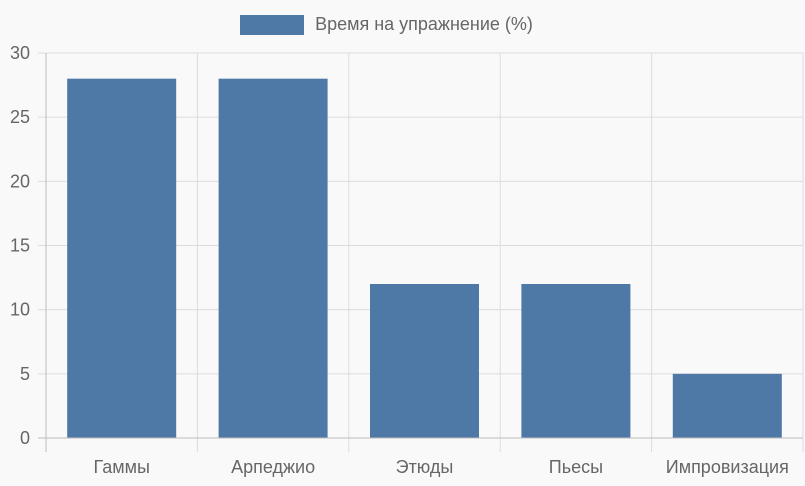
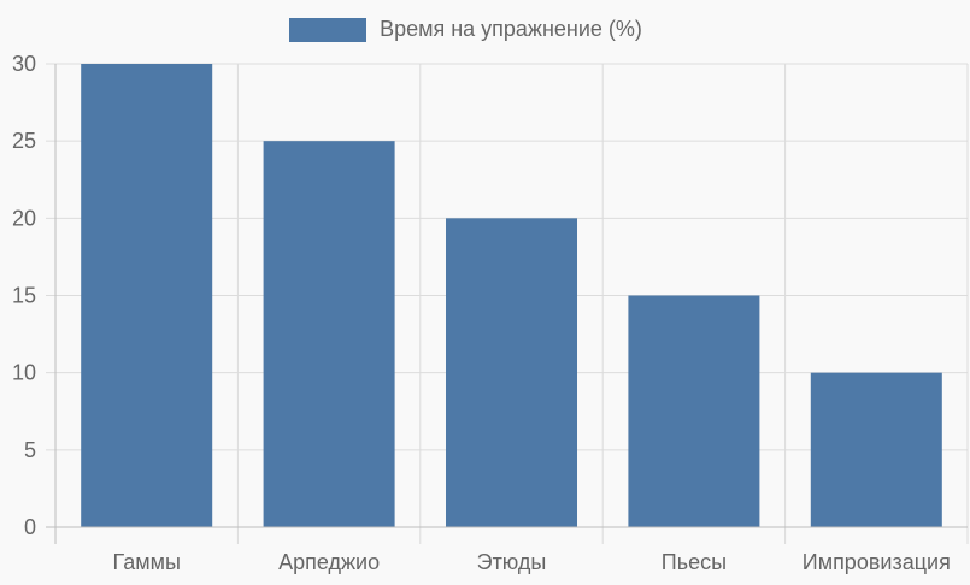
Гаммы: 28 -> 30
Арпеджио: 28 -> 25
Этюды: 12 -> 20
Пьесы: 12 -> 15
Импровизация: 5 -> 10
